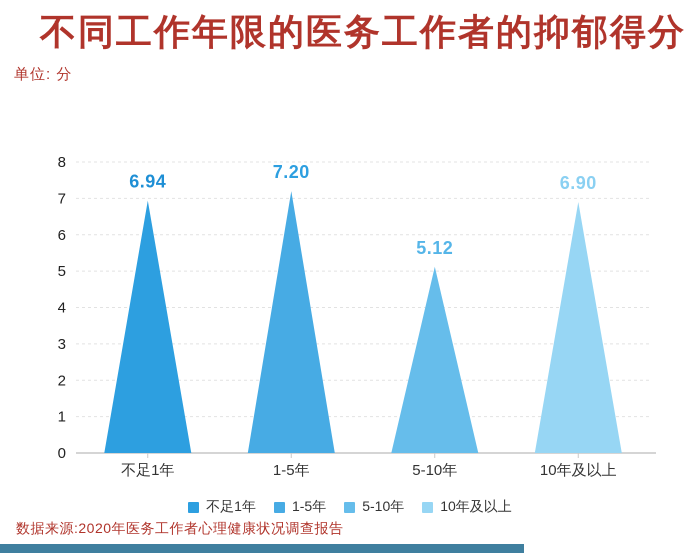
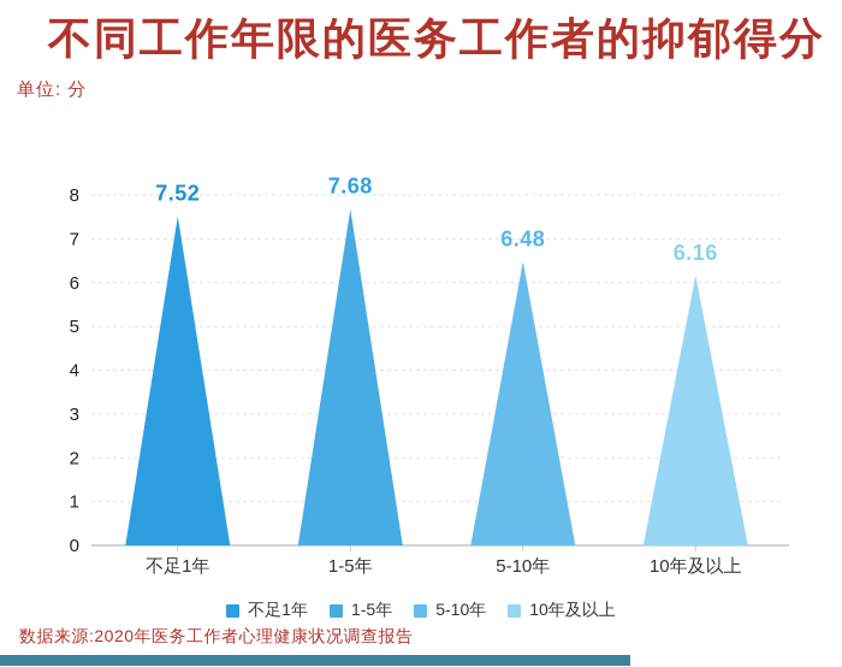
不足1年: 6.94 -> 7.52
1-5年: 7.20 -> 7.68
5-10年: 5.12 -> 6.48
10年及以上: 6.90 -> 6.16
